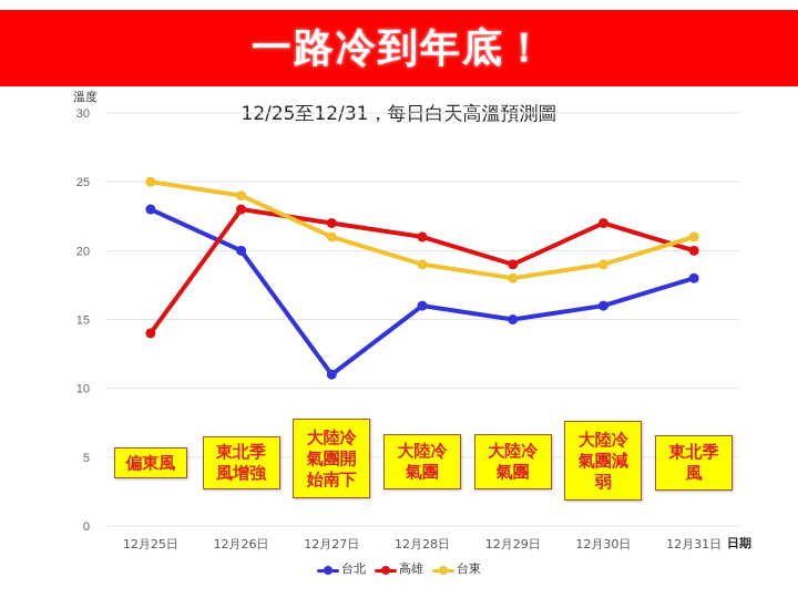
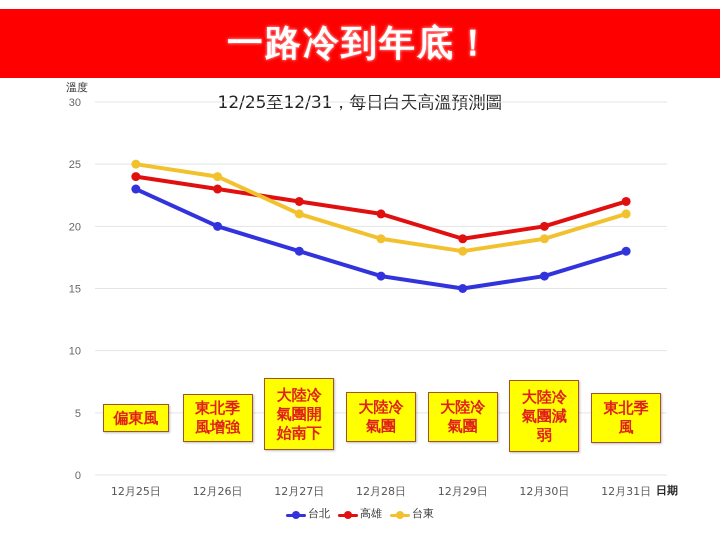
高雄/12月25日: 14 -> 24
台北/12月27日: 11 -> 18
高雄/12月30日: 22 -> 20
高雄/12月31日: 20 -> 22
